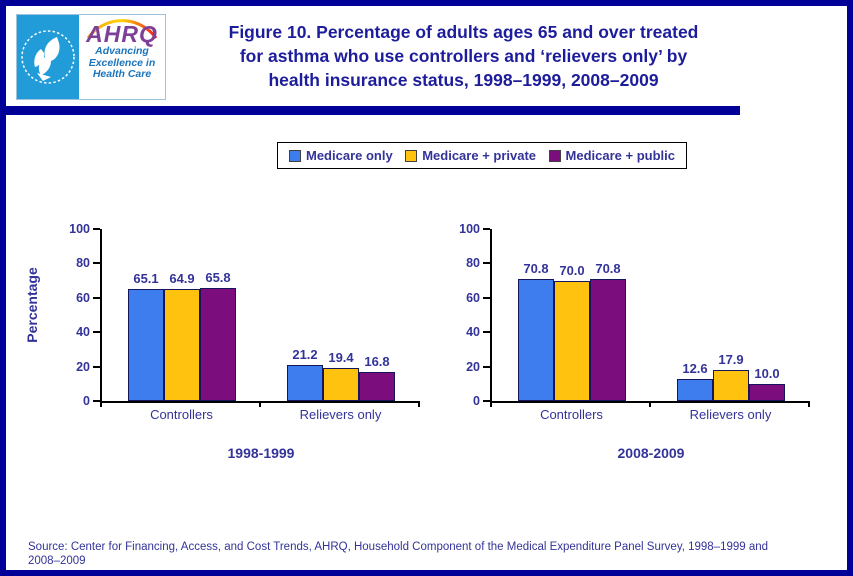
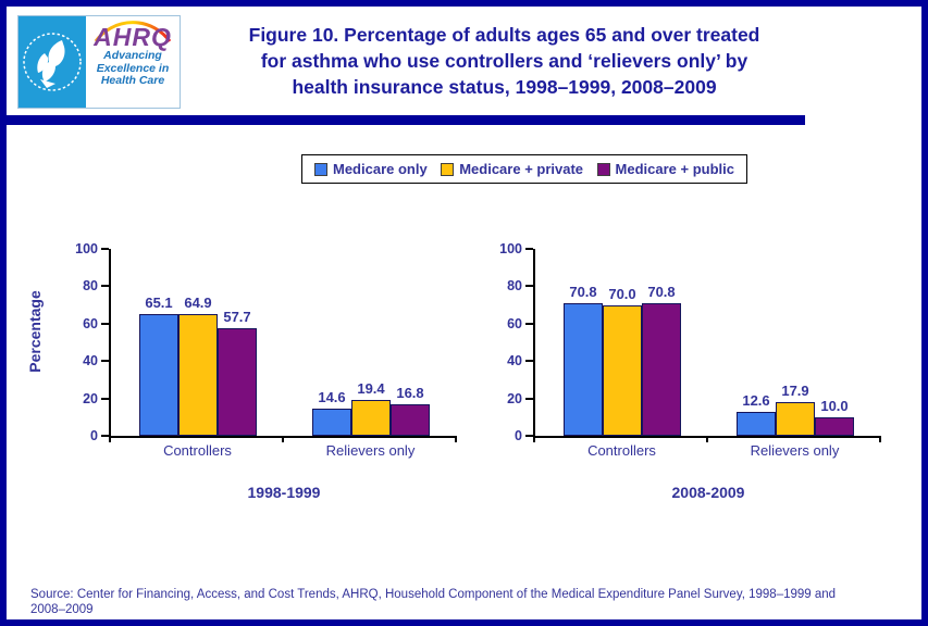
1998-1999/Medicare + public/Controllers: 65.8 -> 57.7
1998-1999/Medicare only/Relievers only: 21.2 -> 14.6
